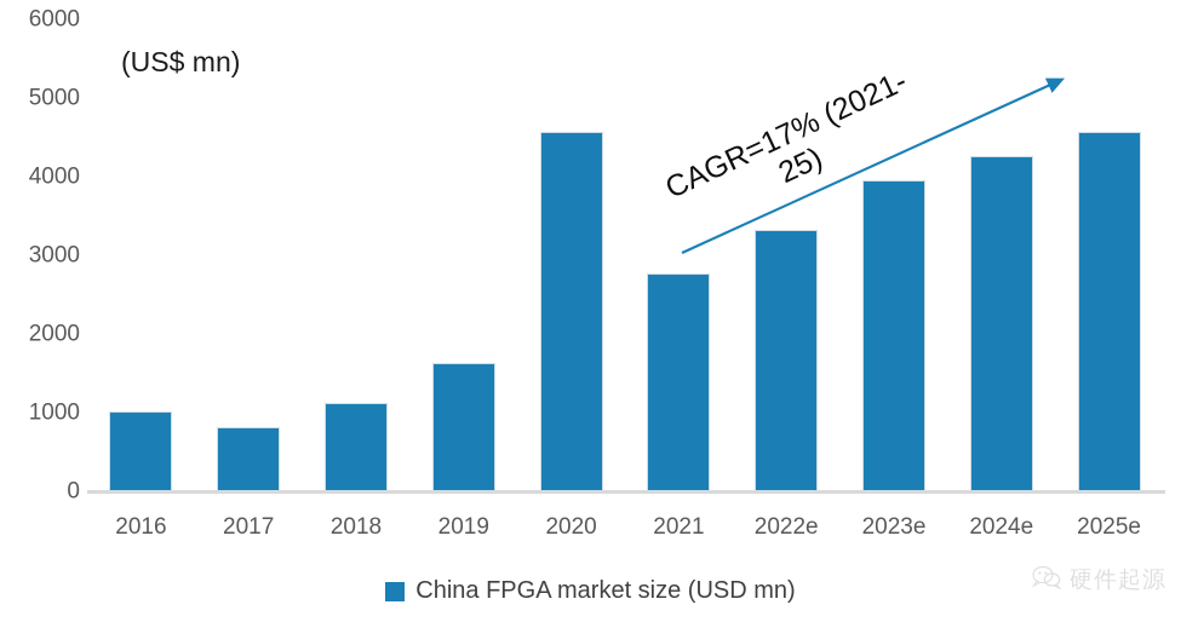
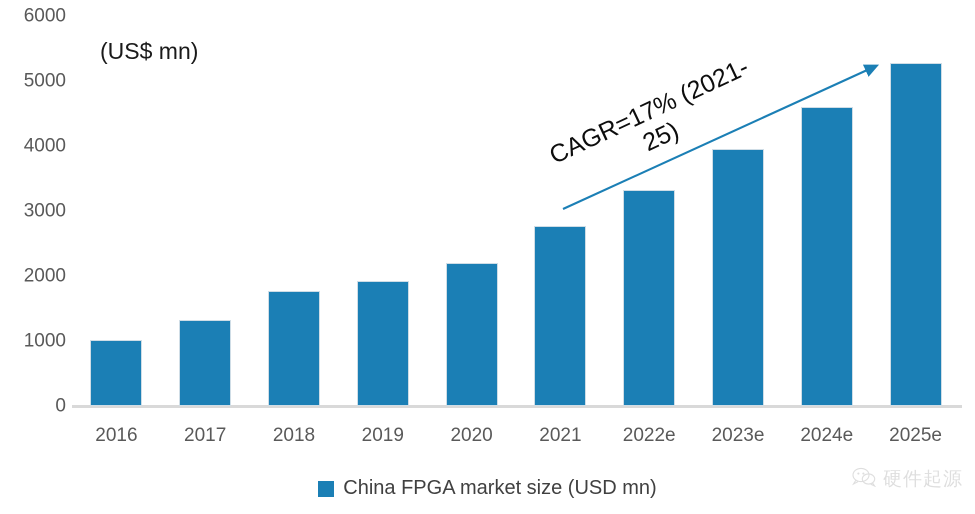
2017: 800 -> 1300
2018: 1100 -> 1800
2019: 1600 -> 1900
2020: 4500 -> 2200
2024e: 4200 -> 4500
2025e: 4500 -> 5200
